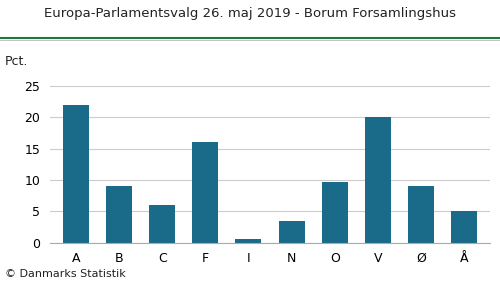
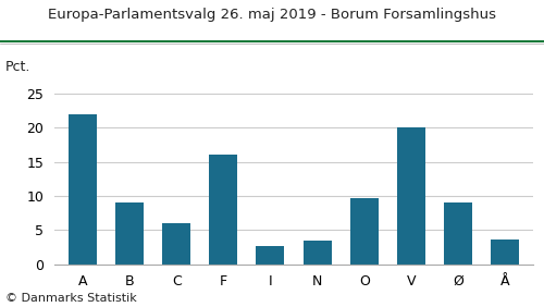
I: 0.5 -> 2.6
Å: 5.0 -> 3.6
